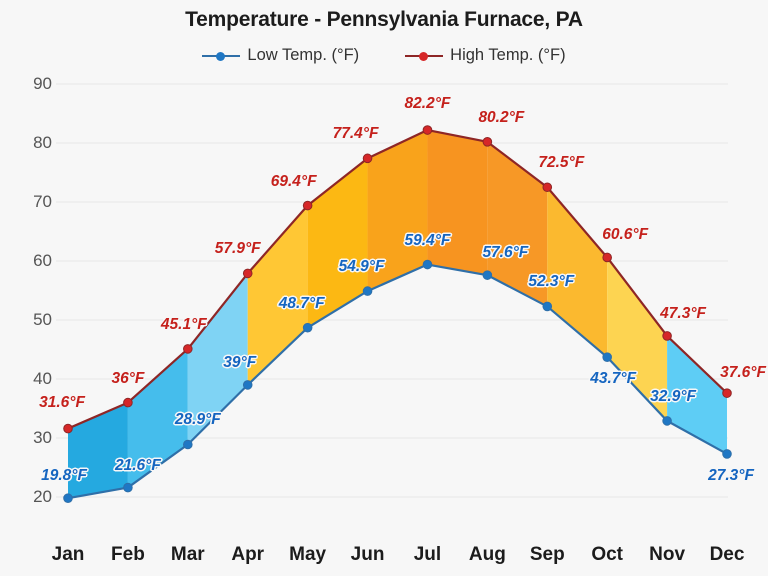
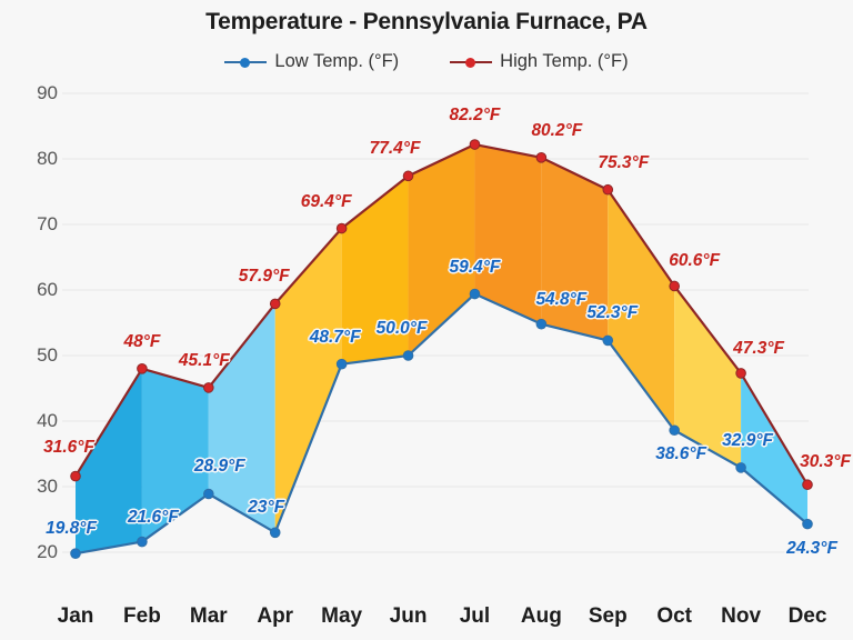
High Temp. (°F)/Feb: 36°F -> 48°F
Low Temp. (°F)/Apr: 39°F -> 23°F
Low Temp. (°F)/Jun: 54.9°F -> 50.0°F
Low Temp. (°F)/Aug: 57.6°F -> 54.8°F
High Temp. (°F)/Sep: 72.5°F -> 75.3°F
Low Temp. (°F)/Oct: 43.7°F -> 38.6°F
Low Temp. (°F)/Dec: 27.3°F -> 24.3°F
High Temp. (°F)/Dec: 37.6°F -> 30.3°F
